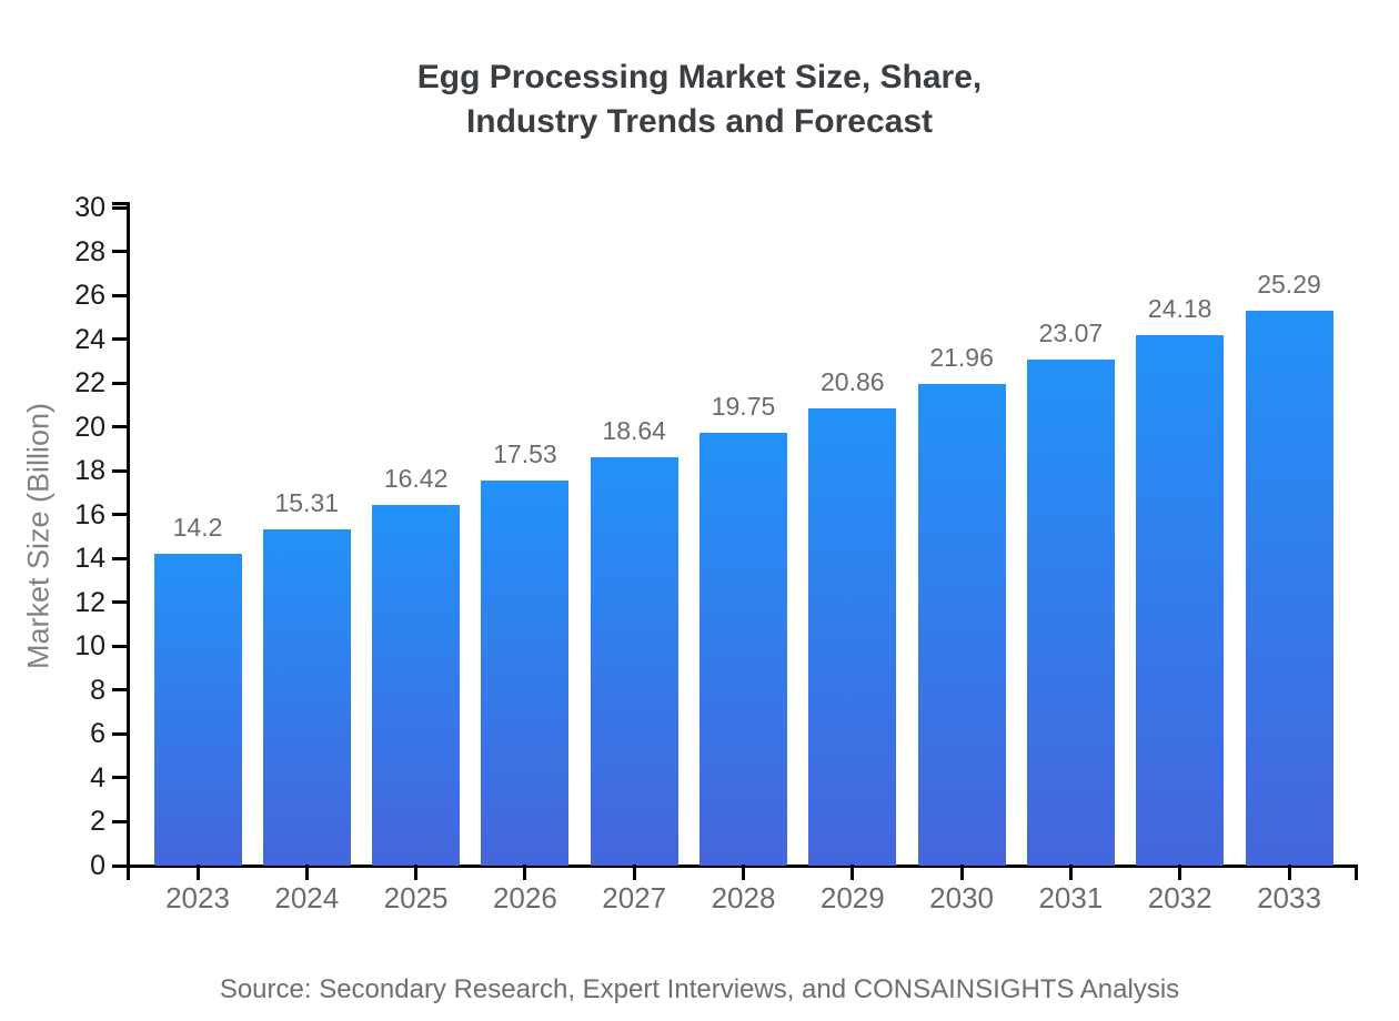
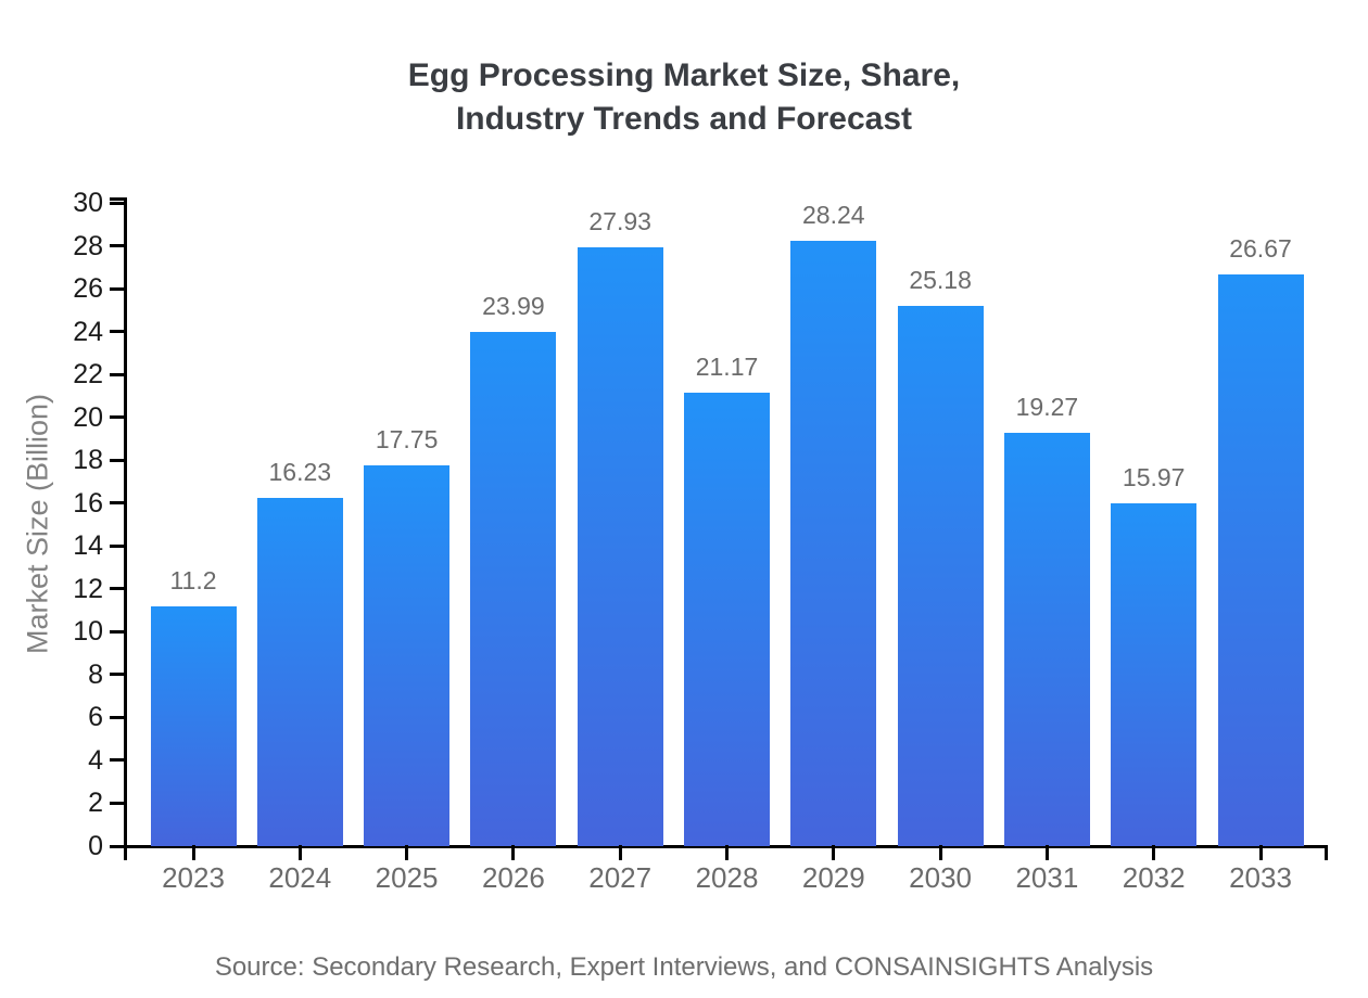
2023: 14.2 -> 11.2
2024: 15.31 -> 16.23
2025: 16.42 -> 17.75
2026: 17.53 -> 23.99
2027: 18.64 -> 27.93
2028: 19.75 -> 21.17
2029: 20.86 -> 28.24
2030: 21.96 -> 25.18
2031: 23.07 -> 19.27
2032: 24.18 -> 15.97
2033: 25.29 -> 26.67
